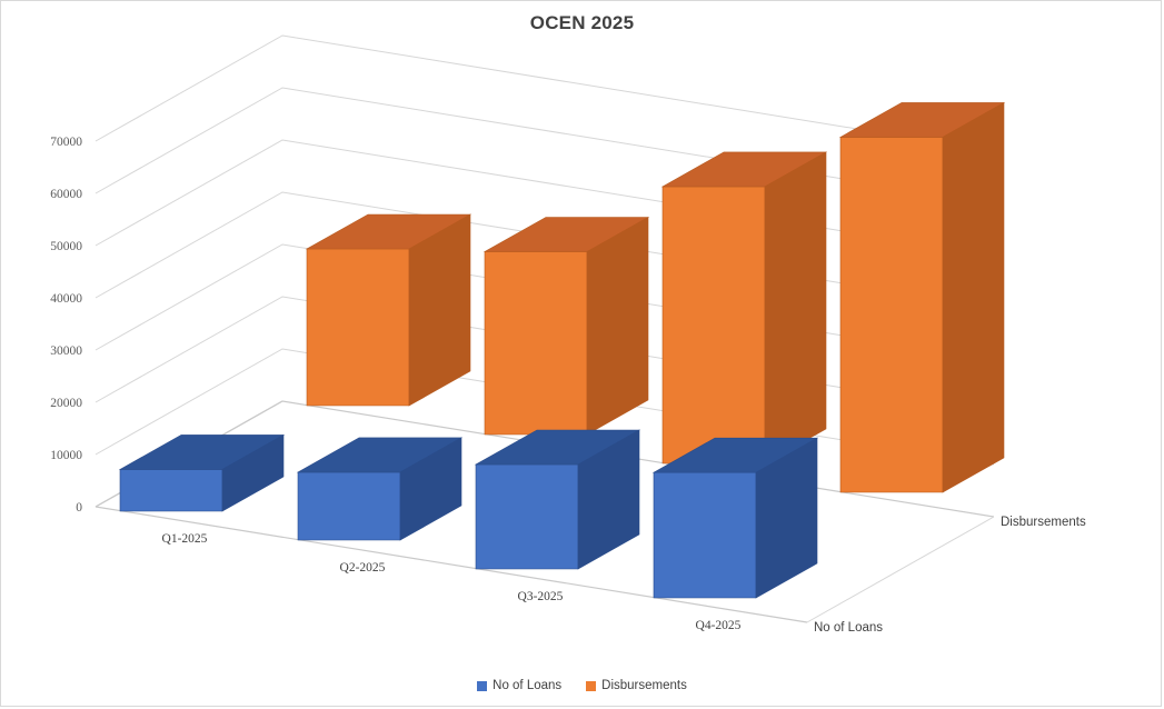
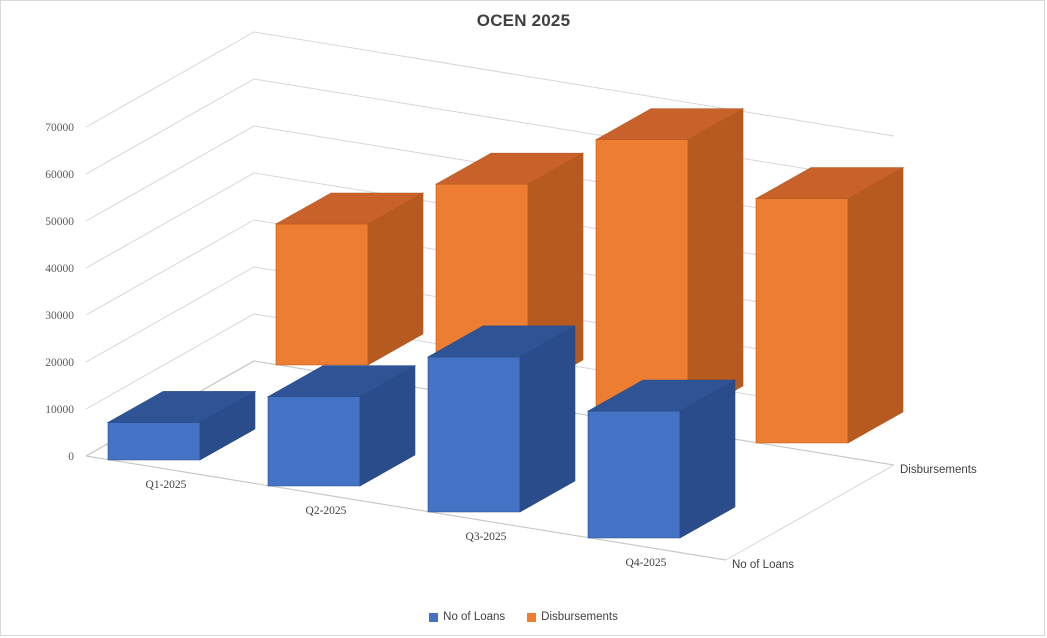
No of Loans/Q2-2025: 13000 -> 19000
Disbursements/Q2-2025: 35000 -> 44000
No of Loans/Q3-2025: 20000 -> 33000
Disbursements/Q3-2025: 53000 -> 59000
No of Loans/Q4-2025: 24000 -> 27000
Disbursements/Q4-2025: 68000 -> 52000
